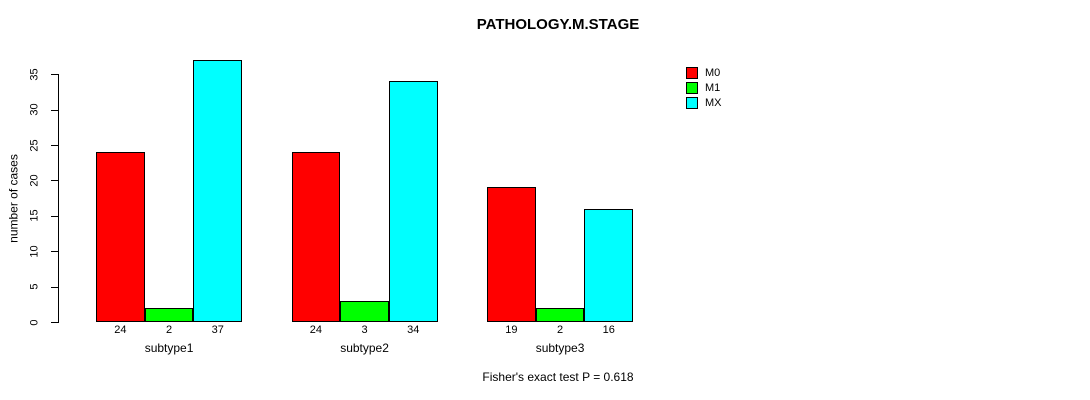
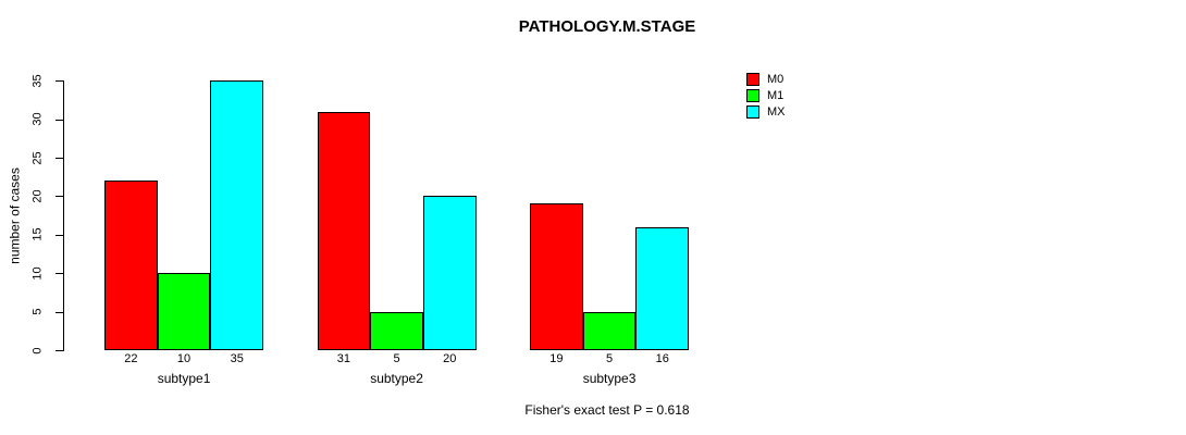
M0/subtype1: 24 -> 22
M1/subtype1: 2 -> 10
MX/subtype1: 37 -> 35
M0/subtype2: 24 -> 31
M1/subtype2: 3 -> 5
MX/subtype2: 34 -> 20
M1/subtype3: 2 -> 5
